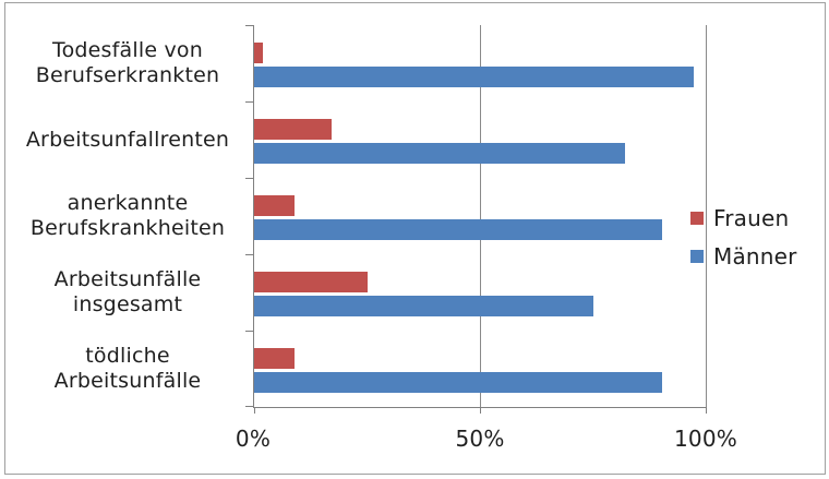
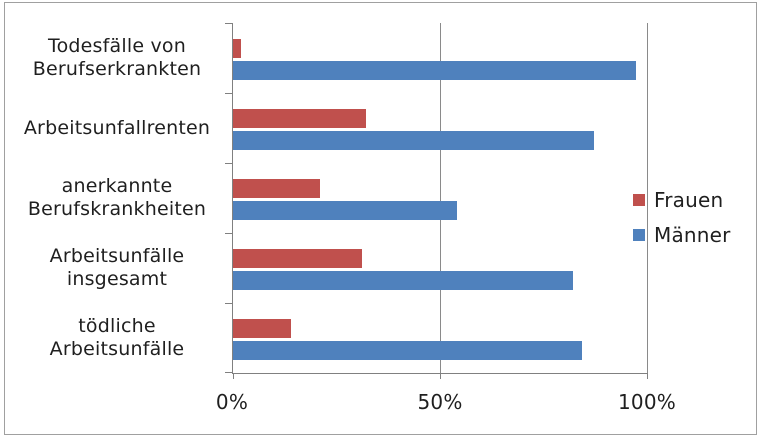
Frauen/Arbeitsunfallrenten: 17% -> 32%
Männer/Arbeitsunfallrenten: 82% -> 87%
Frauen/anerkannte Berufskrankheiten: 9% -> 21%
Männer/anerkannte Berufskrankheiten: 90% -> 54%
Frauen/Arbeitsunfälle insgesamt: 25% -> 31%
Männer/Arbeitsunfälle insgesamt: 75% -> 82%
Frauen/tödliche Arbeitsunfälle: 9% -> 14%
Männer/tödliche Arbeitsunfälle: 90% -> 84%
